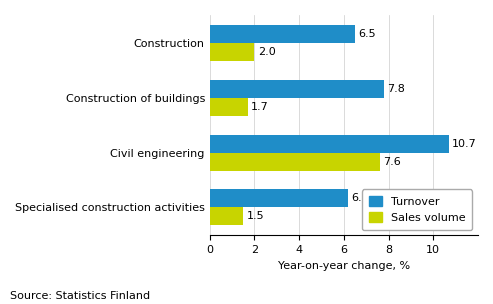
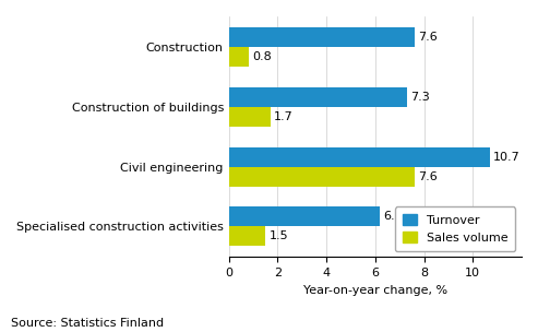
Turnover/Construction: 6.5 -> 7.6
Sales volume/Construction: 2.0 -> 0.8
Turnover/Construction of buildings: 7.8 -> 7.3
